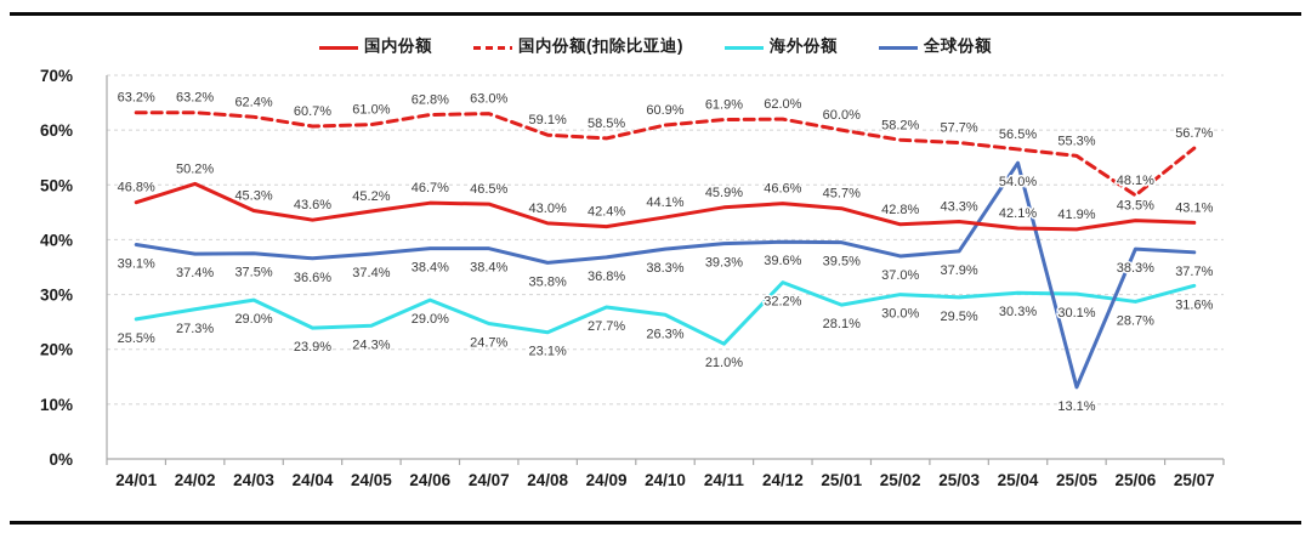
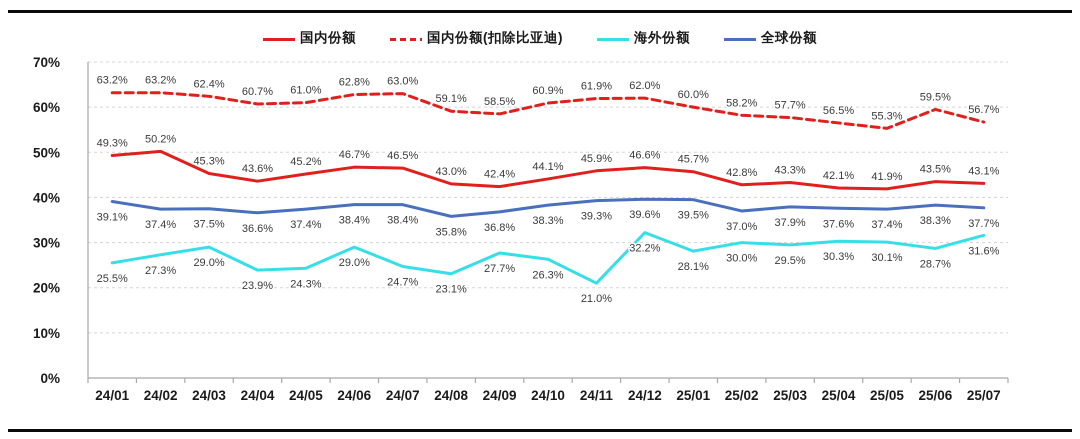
国内份额/24/01: 46.8% -> 49.3%
全球份额/25/04: 54.0% -> 37.6%
全球份额/25/05: 13.1% -> 37.4%
国内份额(扣除比亚迪)/25/06: 48.1% -> 59.5%
